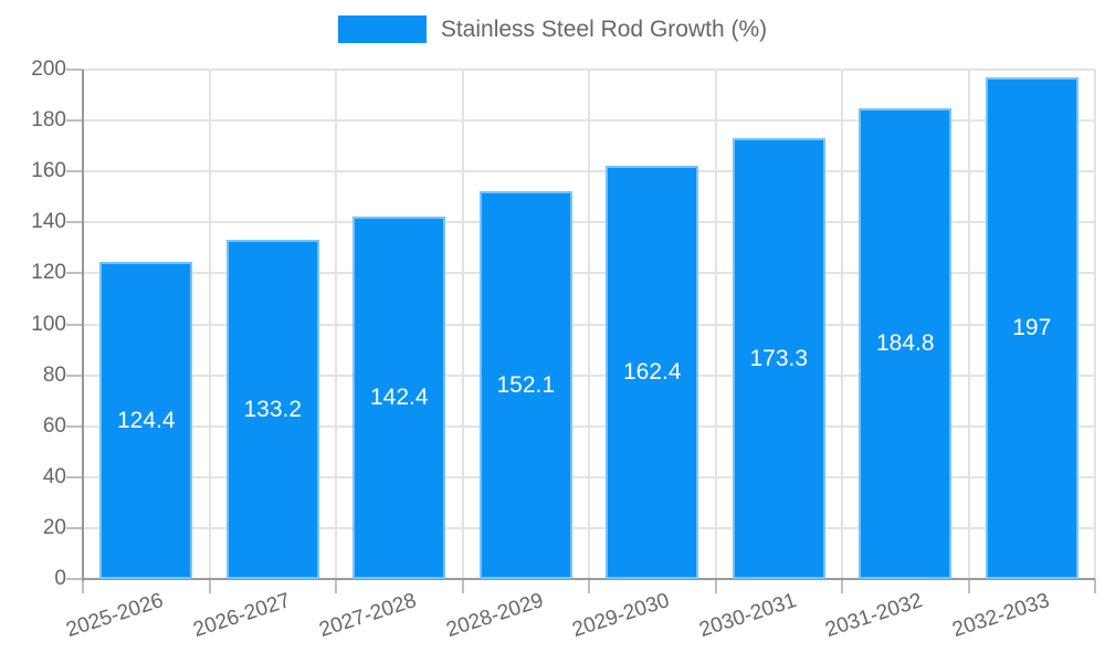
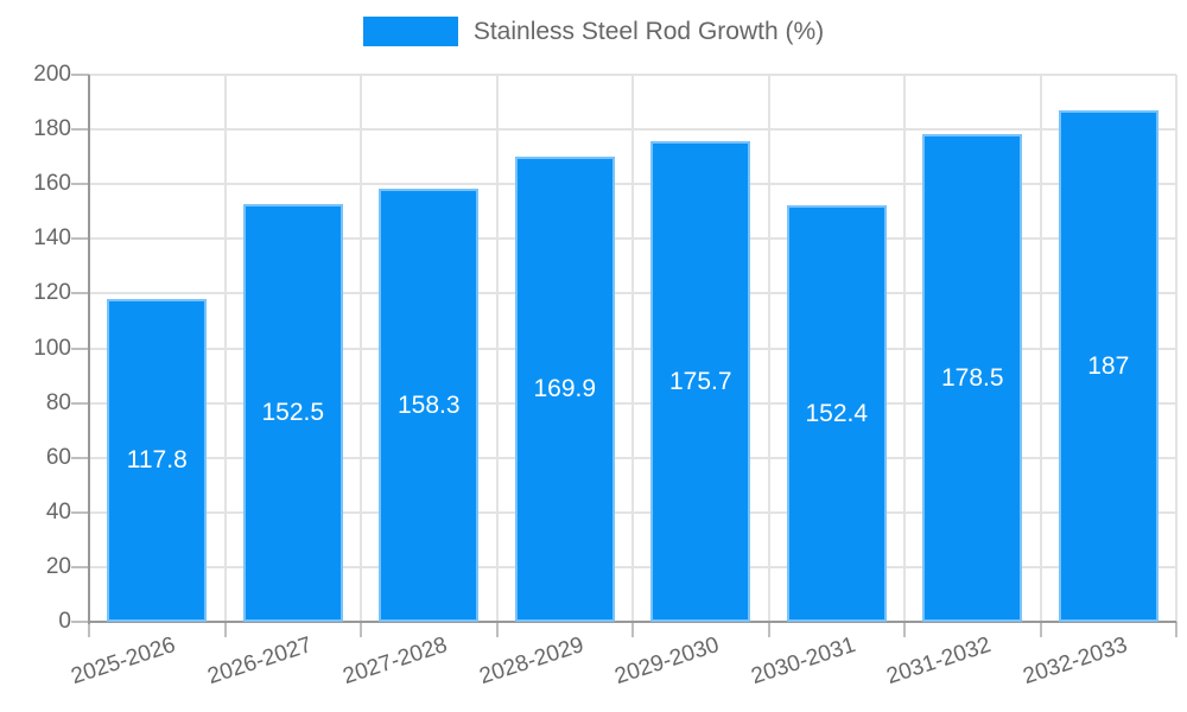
2025-2026: 124.4 -> 117.8
2026-2027: 133.2 -> 152.5
2027-2028: 142.4 -> 158.3
2028-2029: 152.1 -> 169.9
2029-2030: 162.4 -> 175.7
2030-2031: 173.3 -> 152.4
2031-2032: 184.8 -> 178.5
2032-2033: 197 -> 187
